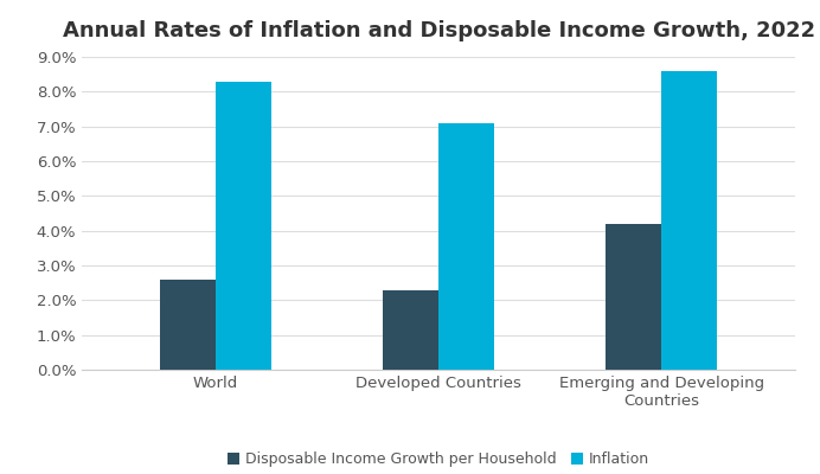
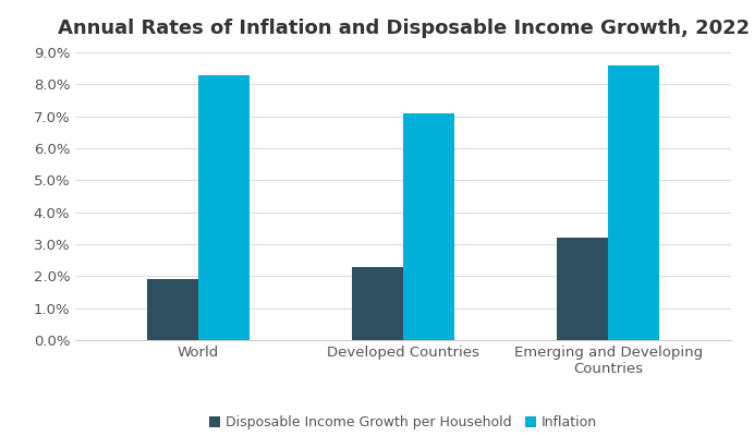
Disposable Income Growth per Household/World: 2.6% -> 1.9%
Disposable Income Growth per Household/Emerging and Developing Countries: 4.2% -> 3.2%
